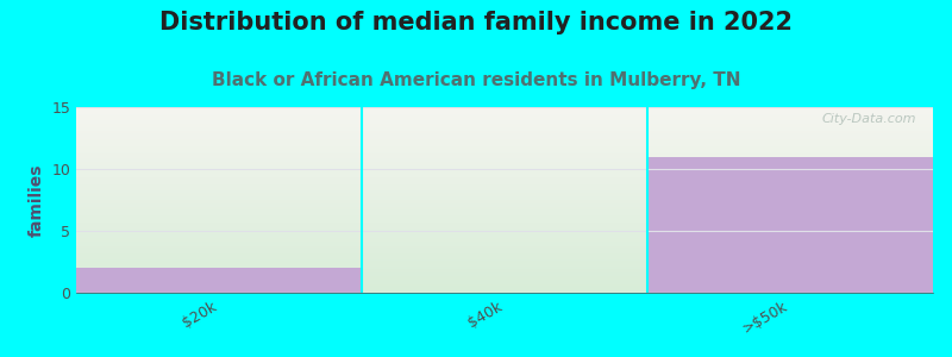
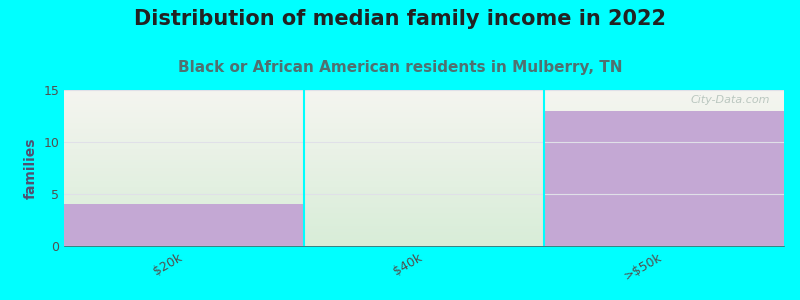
$20k: 2 -> 4
>$50k: 11 -> 13
